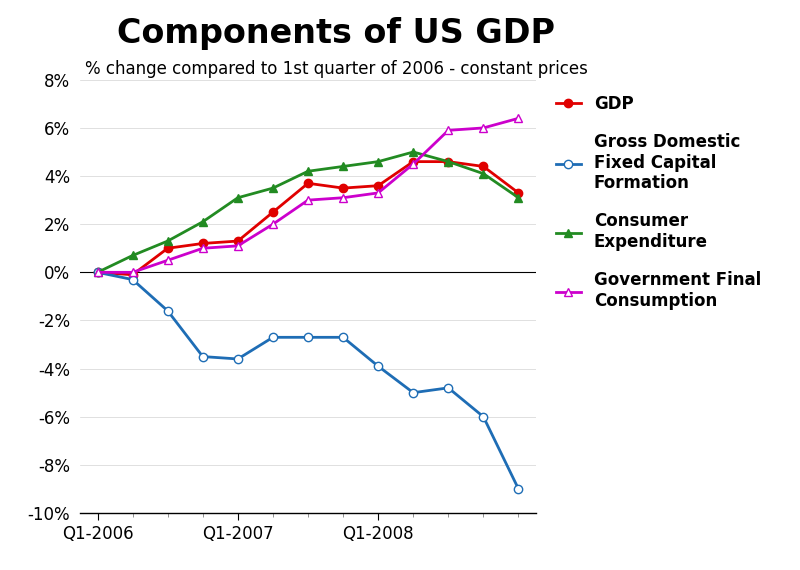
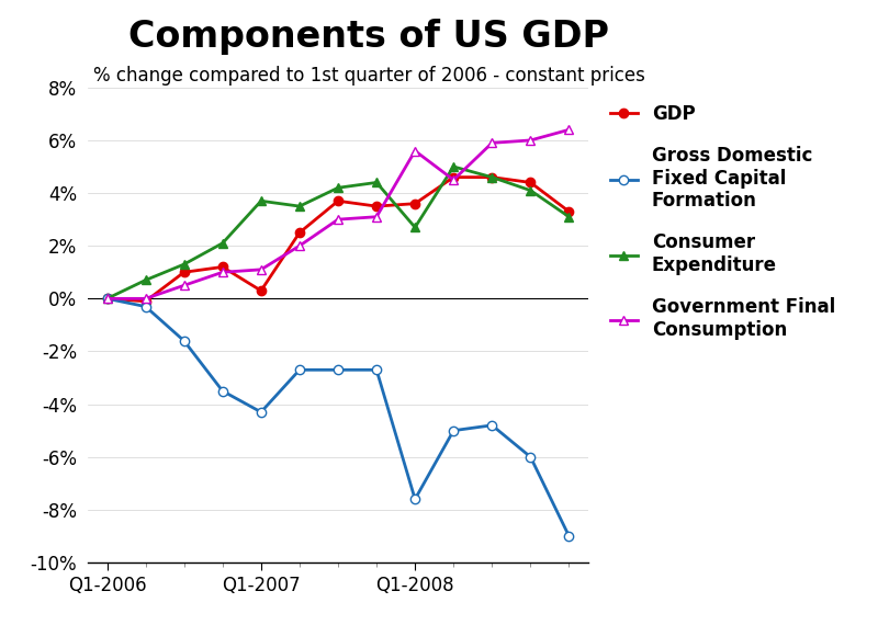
GDP/Q1-2007: 1.3% -> 0.3%
Gross Domestic Fixed Capital Formation/Q1-2007: -3.6% -> -4.3%
Consumer Expenditure/Q1-2007: 3.1% -> 3.7%
Gross Domestic Fixed Capital Formation/Q1-2008: -3.9% -> -7.6%
Consumer Expenditure/Q1-2008: 4.6% -> 2.7%
Government Final Consumption/Q1-2008: 3.3% -> 5.6%
